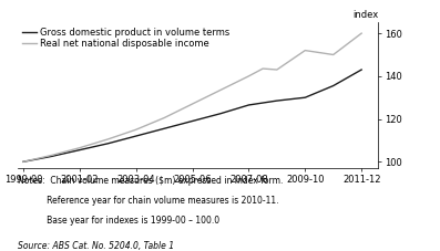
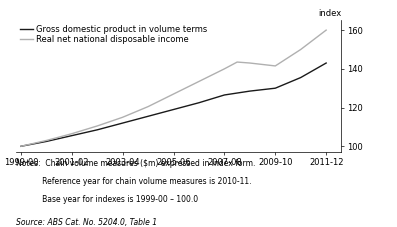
Real net national disposable income/2009-10: 152 -> 142
